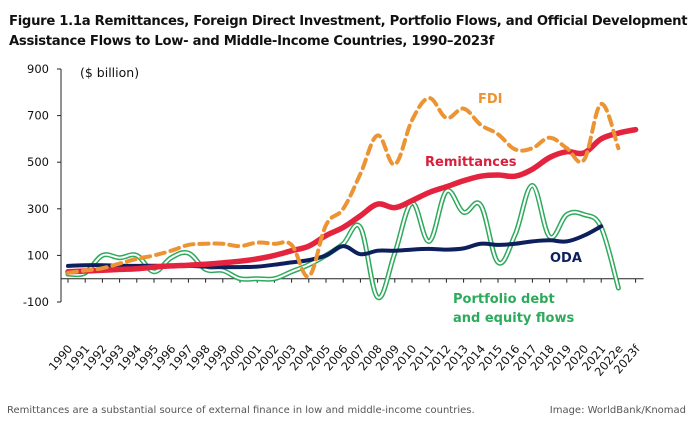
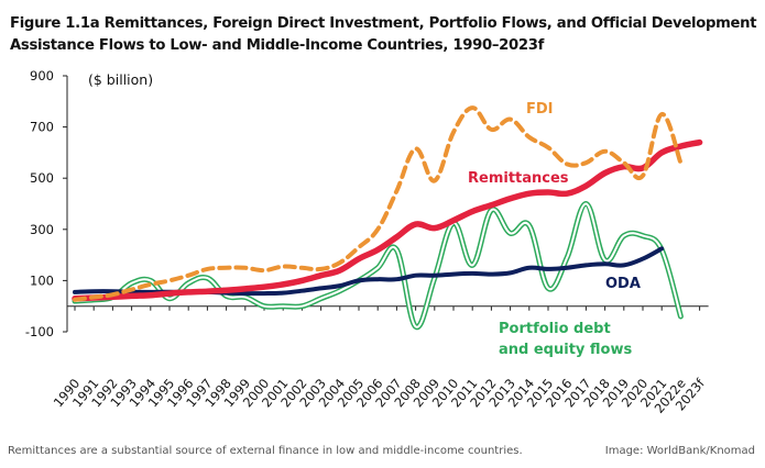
Portfolio debt and equity flows/1992: 100 -> 40
FDI/2004: 10 -> 170
ODA/2006: 140 -> 100
